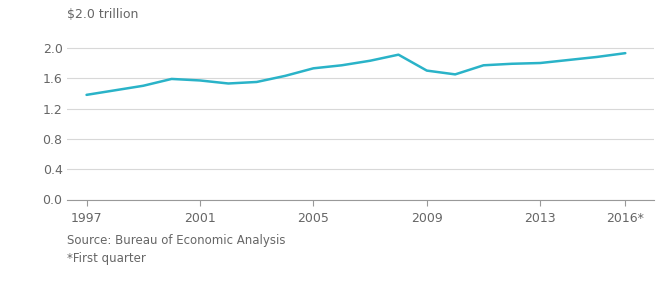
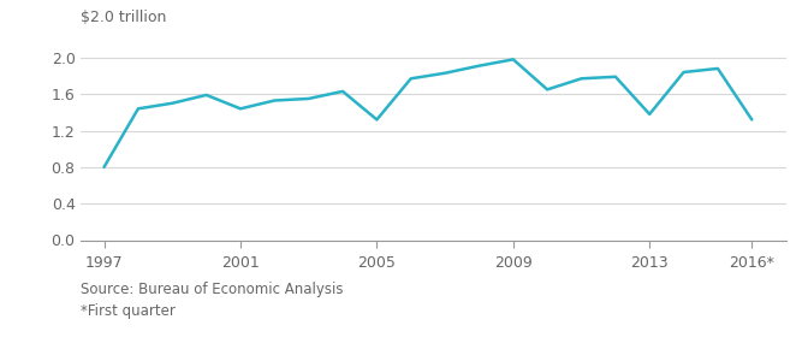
1997: 1.38 -> 0.80
2001: 1.57 -> 1.44
2005: 1.73 -> 1.32
2009: 1.70 -> 1.98
2013: 1.80 -> 1.38
2016*: 1.93 -> 1.32
